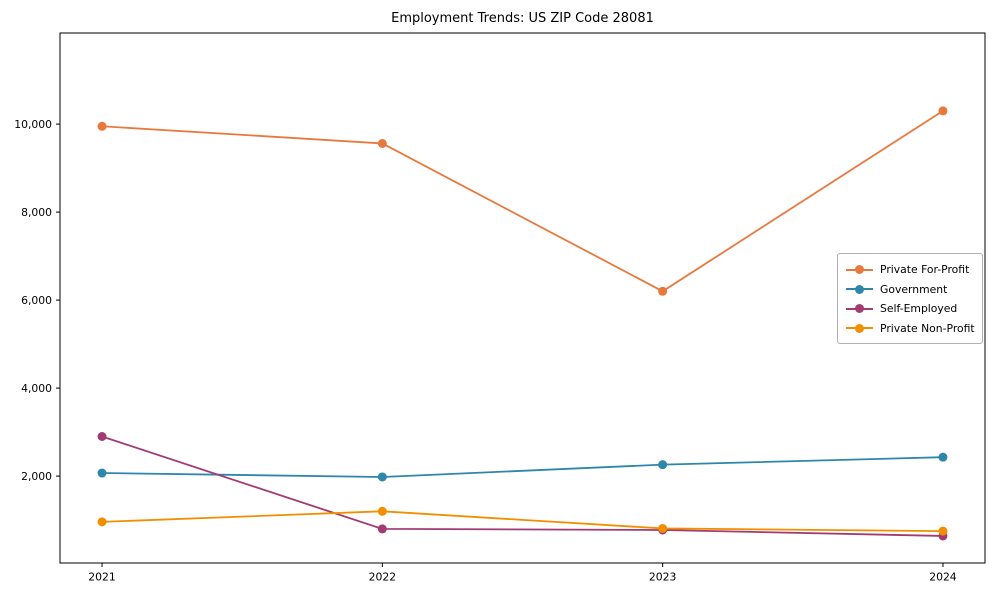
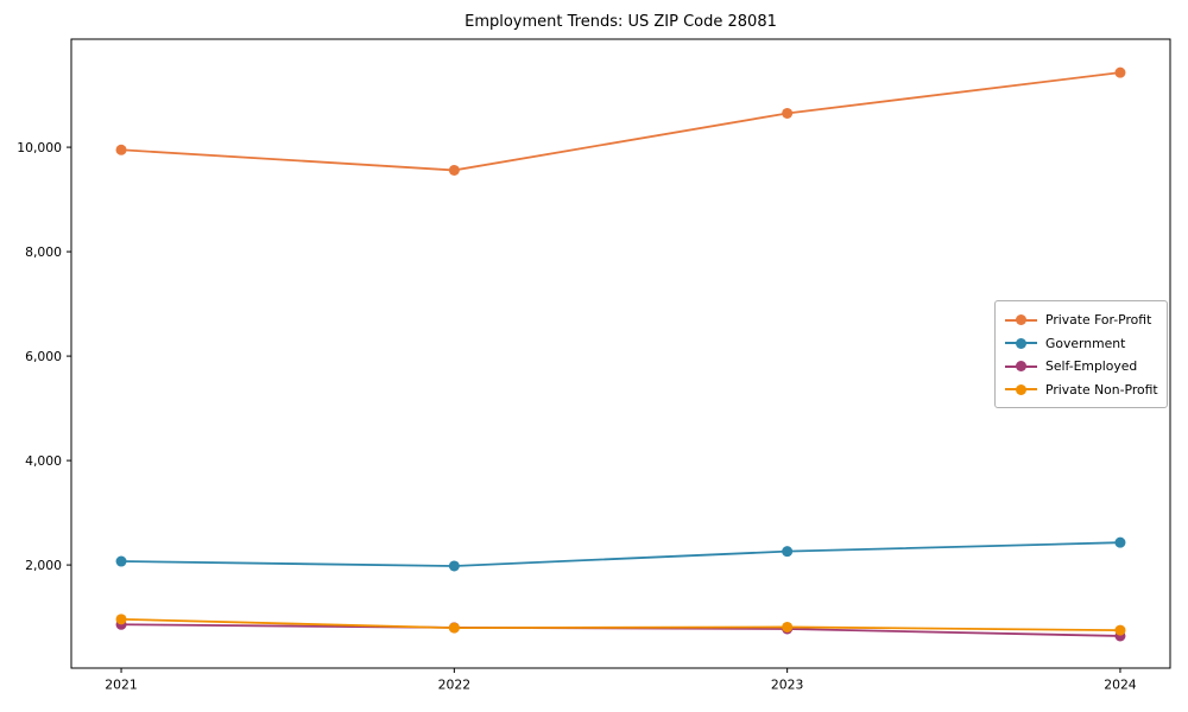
Self-Employed/2021: 2900 -> 900
Private Non-Profit/2022: 1200 -> 800
Private For-Profit/2023: 6200 -> 10600
Private For-Profit/2024: 10300 -> 11400
